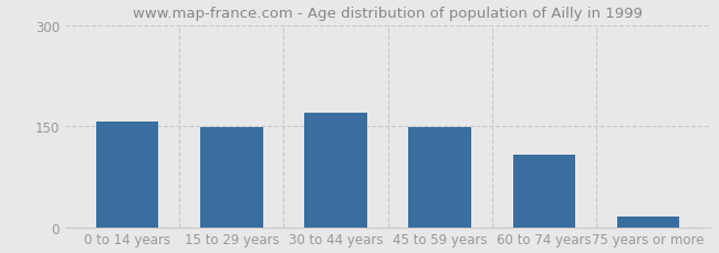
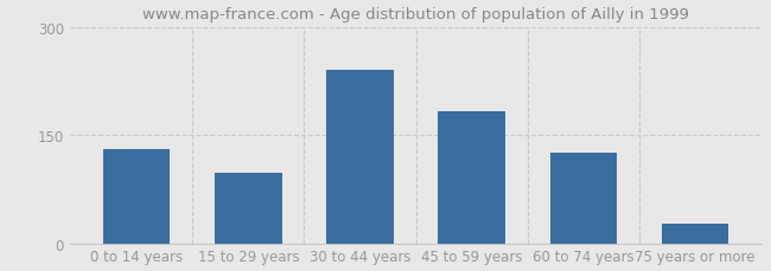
0 to 14 years: 157 -> 130
15 to 29 years: 149 -> 98
30 to 44 years: 170 -> 240
45 to 59 years: 148 -> 184
60 to 74 years: 107 -> 126
75 years or more: 15 -> 28
